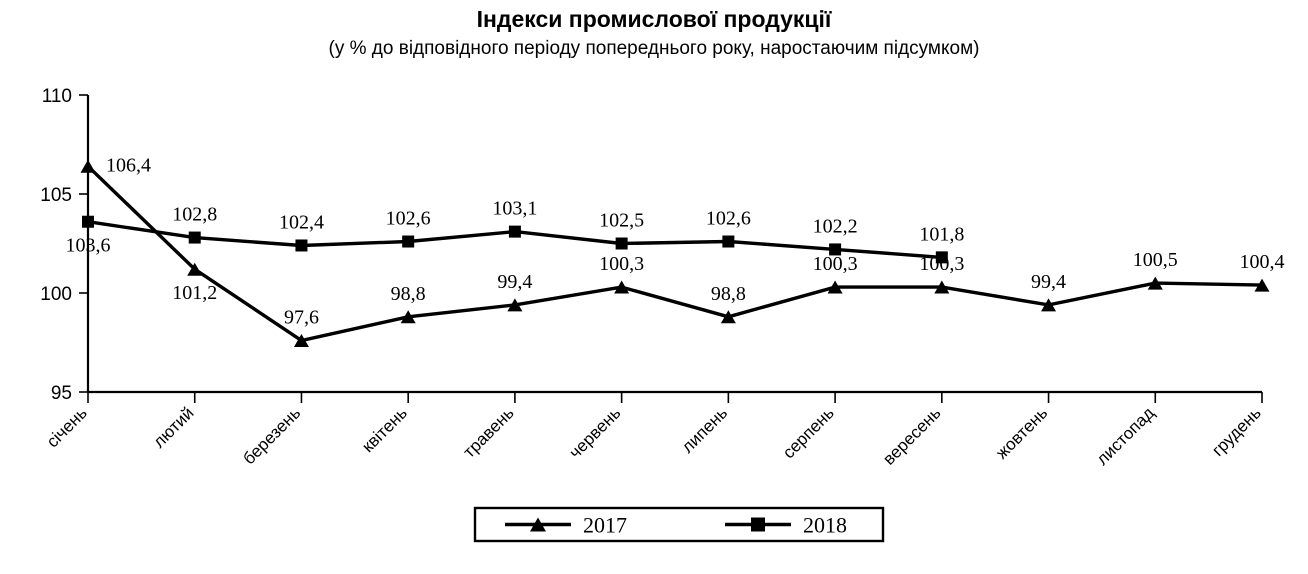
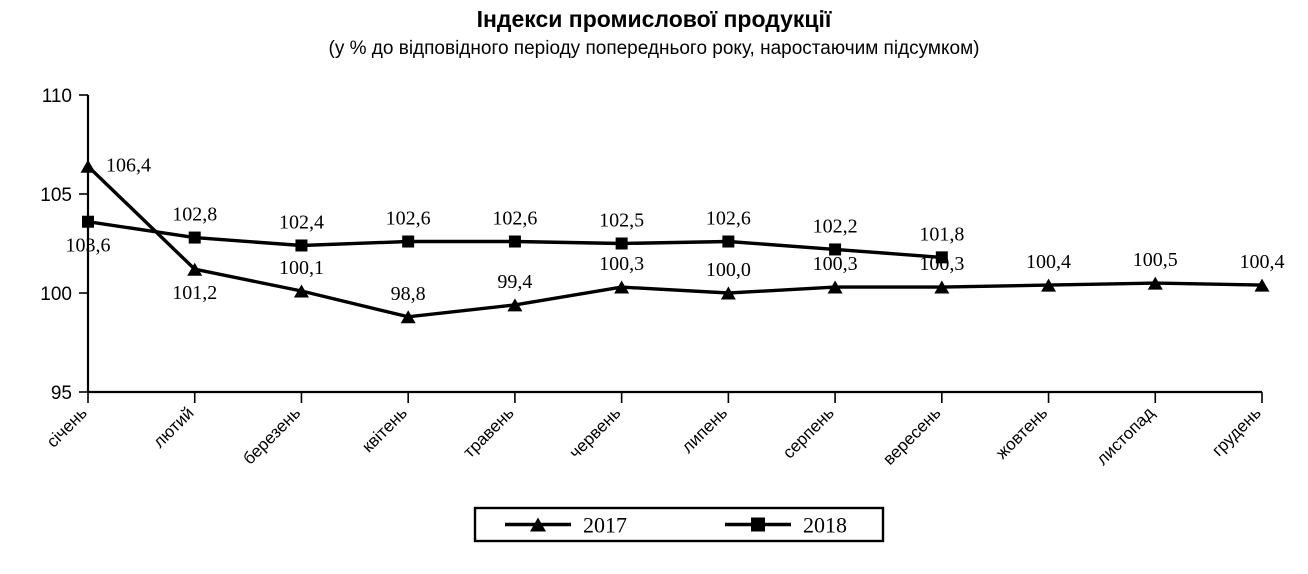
2017/березень: 97,6 -> 100,1
2018/травень: 103,1 -> 102,6
2017/липень: 98,8 -> 100,0
2017/жовтень: 99,4 -> 100,4
